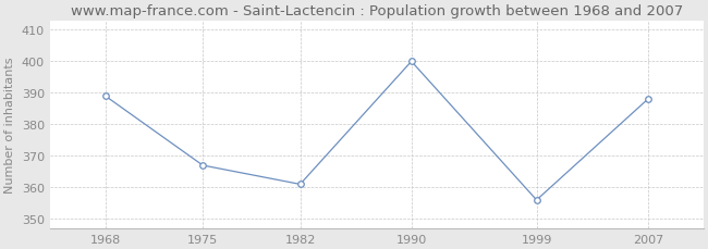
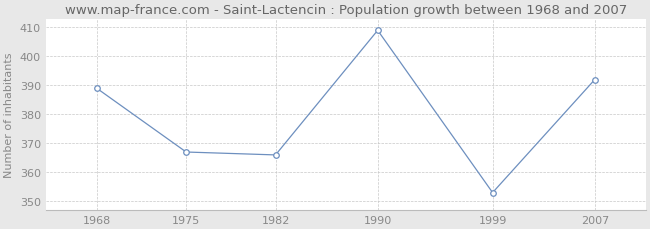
1982: 361 -> 366
1990: 400 -> 409
1999: 356 -> 353
2007: 388 -> 392
